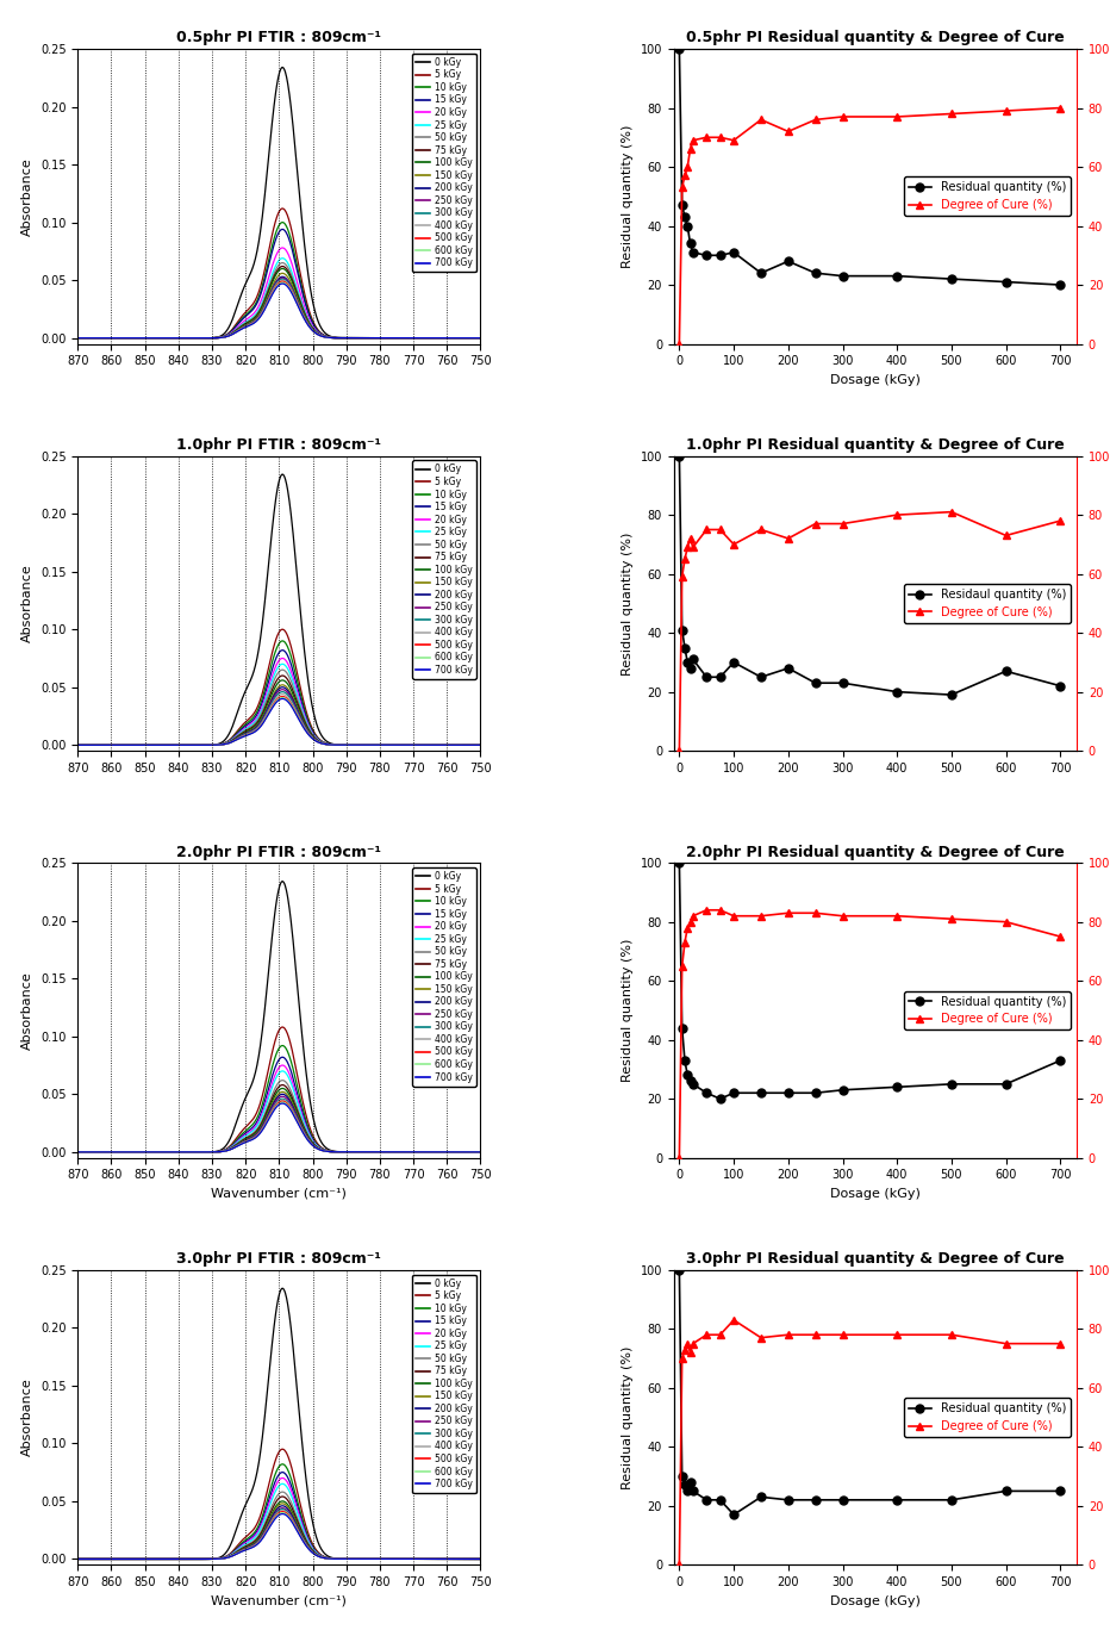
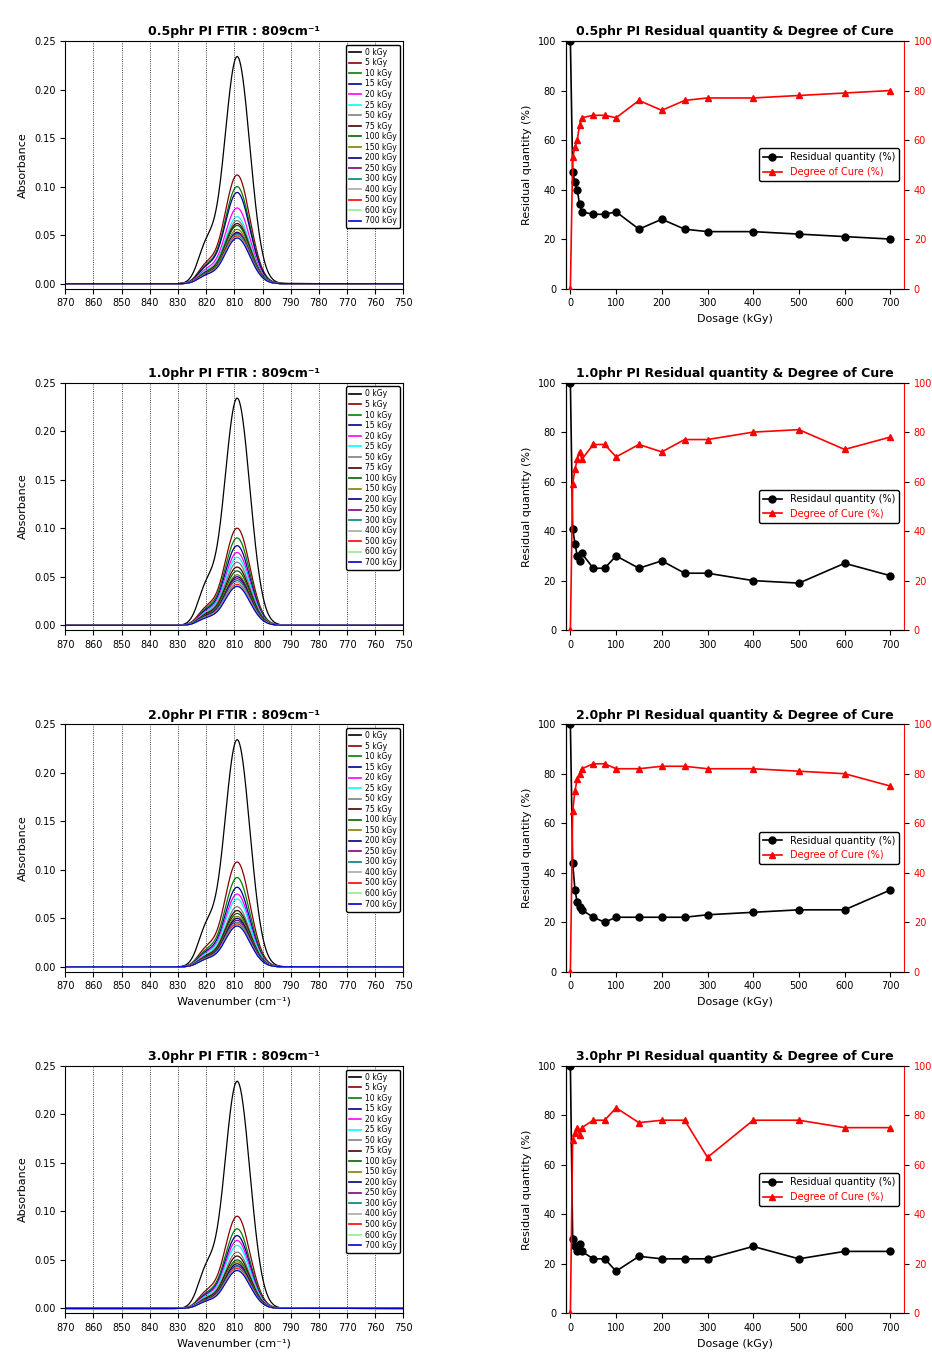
3.0phr PI Residual quantity & Degree of Cure/Degree of Cure (%)/300: 78 -> 63
3.0phr PI Residual quantity & Degree of Cure/Residual quantity (%)/400: 22 -> 27
